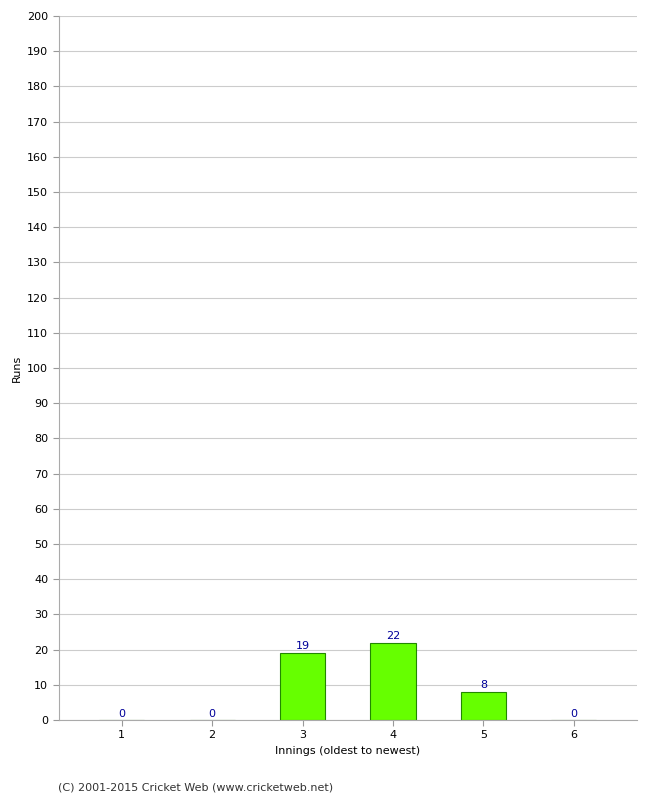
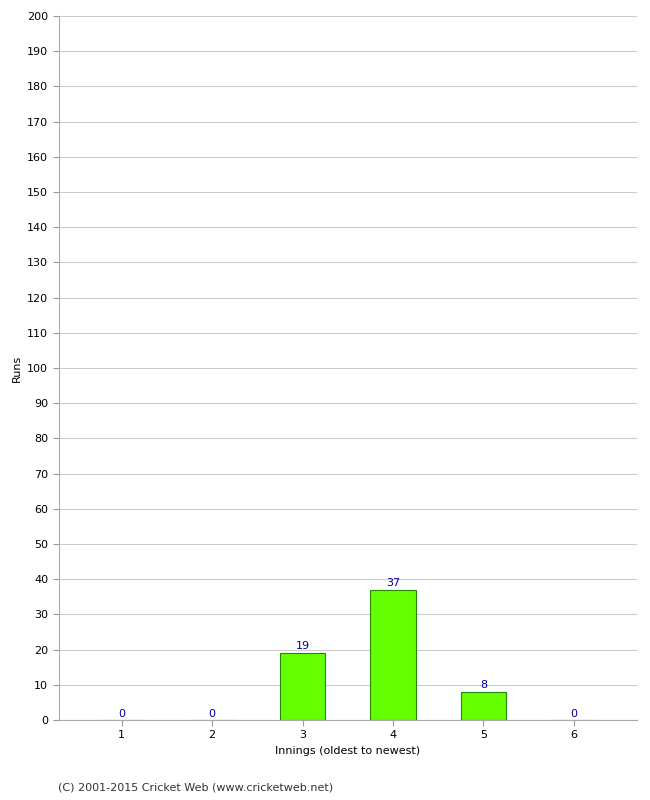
4: 22 -> 37
